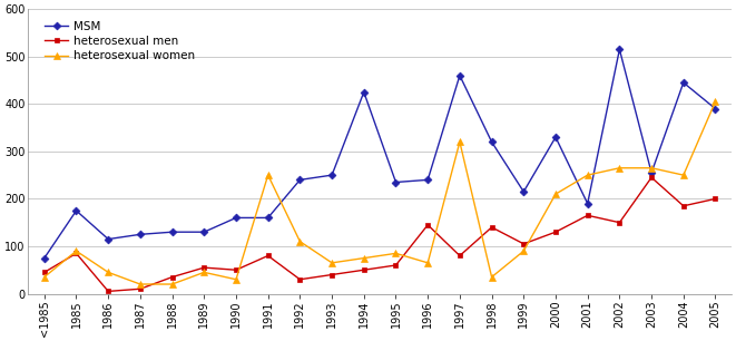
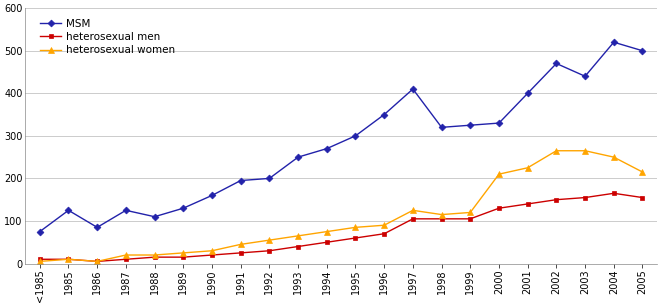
heterosexual men/<1985: 45 -> 10
heterosexual women/<1985: 35 -> 5
MSM/1985: 175 -> 125
heterosexual men/1985: 85 -> 10
heterosexual women/1985: 90 -> 10
MSM/1986: 115 -> 85
heterosexual women/1986: 45 -> 5
MSM/1988: 130 -> 110
heterosexual men/1988: 35 -> 15
heterosexual men/1989: 55 -> 15
heterosexual women/1989: 45 -> 25
heterosexual men/1990: 50 -> 20
MSM/1991: 160 -> 195
heterosexual men/1991: 80 -> 25
heterosexual women/1991: 250 -> 45
MSM/1992: 240 -> 200
heterosexual women/1992: 110 -> 55
MSM/1994: 425 -> 270
MSM/1995: 235 -> 300
MSM/1996: 240 -> 350
heterosexual men/1996: 145 -> 70
heterosexual women/1996: 65 -> 90
MSM/1997: 460 -> 410
heterosexual men/1997: 80 -> 105
heterosexual women/1997: 320 -> 125
heterosexual men/1998: 140 -> 105
heterosexual women/1998: 35 -> 115
MSM/1999: 215 -> 325
heterosexual women/1999: 90 -> 120
MSM/2001: 190 -> 400
heterosexual men/2001: 165 -> 140
heterosexual women/2001: 250 -> 225
MSM/2002: 515 -> 470
MSM/2003: 255 -> 440
heterosexual men/2003: 245 -> 155
MSM/2004: 445 -> 520
heterosexual men/2004: 185 -> 165
MSM/2005: 390 -> 500
heterosexual men/2005: 200 -> 155
heterosexual women/2005: 405 -> 215
